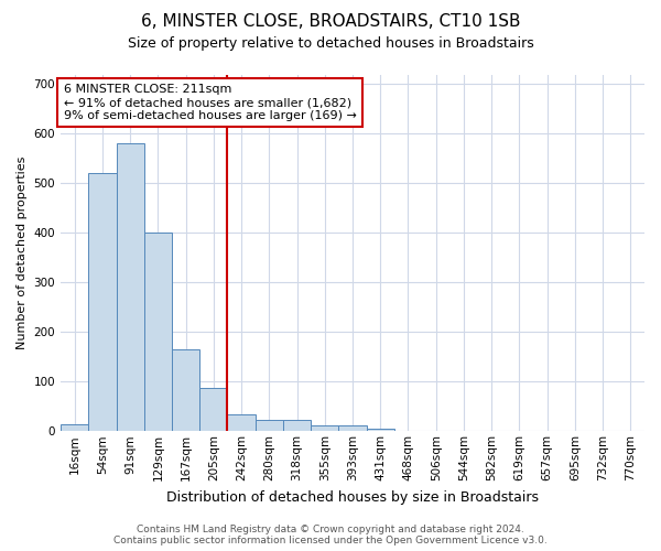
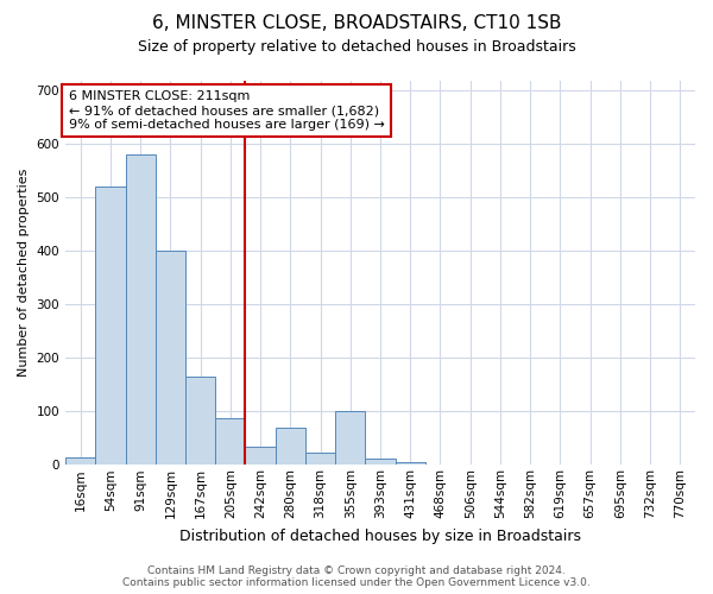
280sqm: 22 -> 70
355sqm: 12 -> 100
